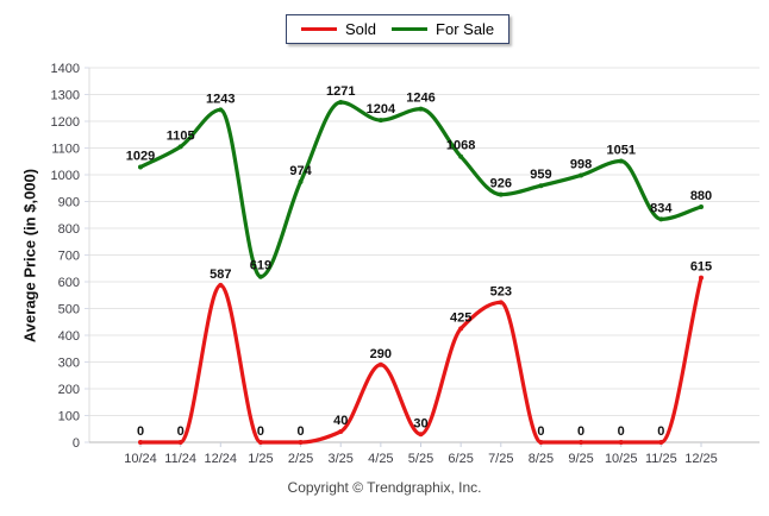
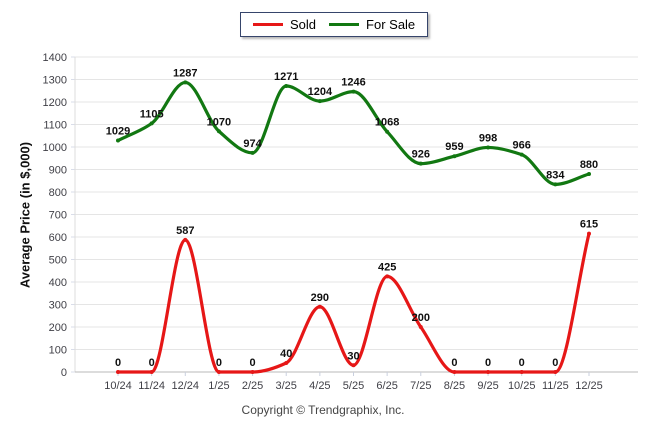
For Sale/12/24: 1243 -> 1287
For Sale/1/25: 619 -> 1070
Sold/7/25: 523 -> 200
For Sale/10/25: 1051 -> 966
